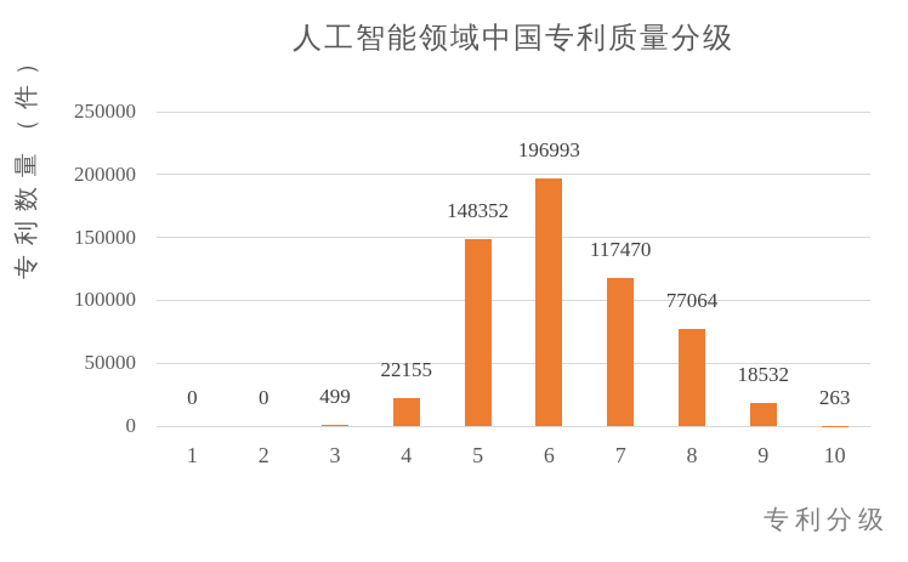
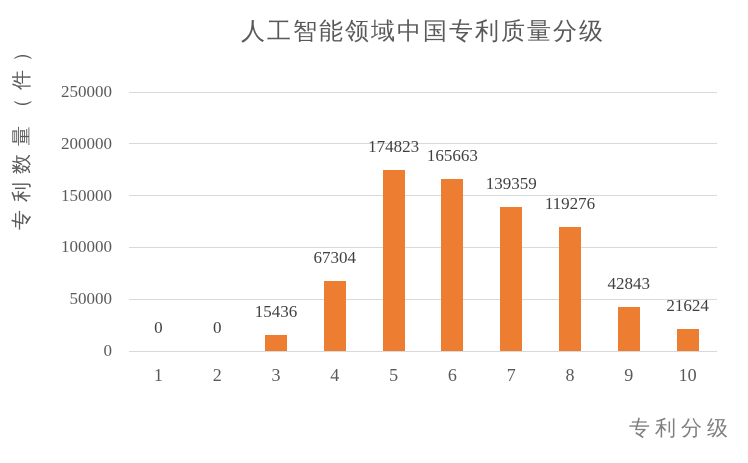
3: 499 -> 15436
4: 22155 -> 67304
5: 148352 -> 174823
6: 196993 -> 165663
7: 117470 -> 139359
8: 77064 -> 119276
9: 18532 -> 42843
10: 263 -> 21624
